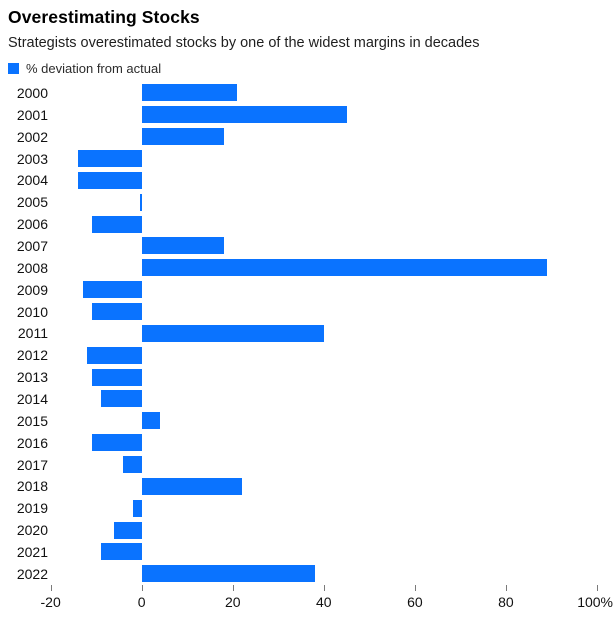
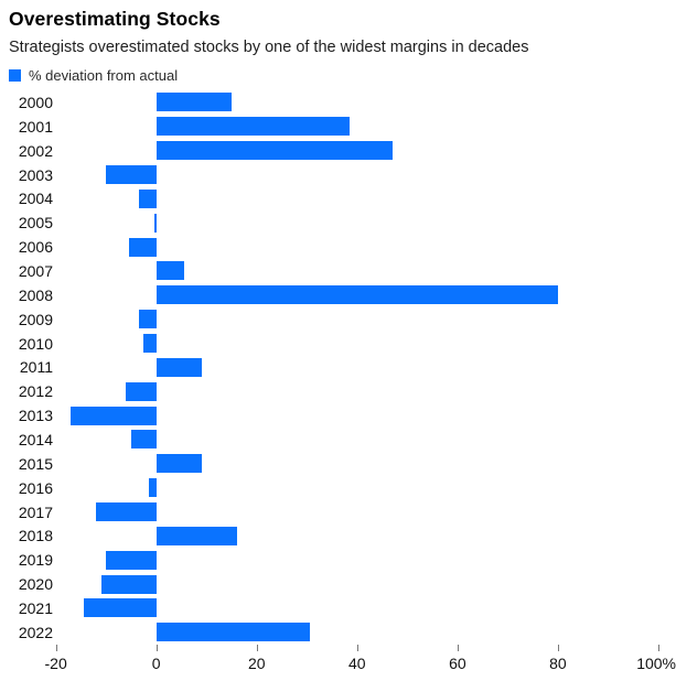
2000: 21% -> 15%
2001: 45% -> 38%
2002: 18% -> 47%
2003: -14% -> -10%
2004: -14% -> -4%
2006: -11% -> -6%
2007: 18% -> 6%
2008: 89% -> 80%
2009: -13% -> -4%
2010: -11% -> -2%
2011: 40% -> 9%
2012: -12% -> -6%
2013: -11% -> -17%
2014: -9% -> -5%
2015: 4% -> 9%
2016: -11% -> -2%
2017: -4% -> -12%
2018: 22% -> 16%
2019: -2% -> -10%
2020: -6% -> -11%
2021: -9% -> -14%
2022: 38% -> 30%
